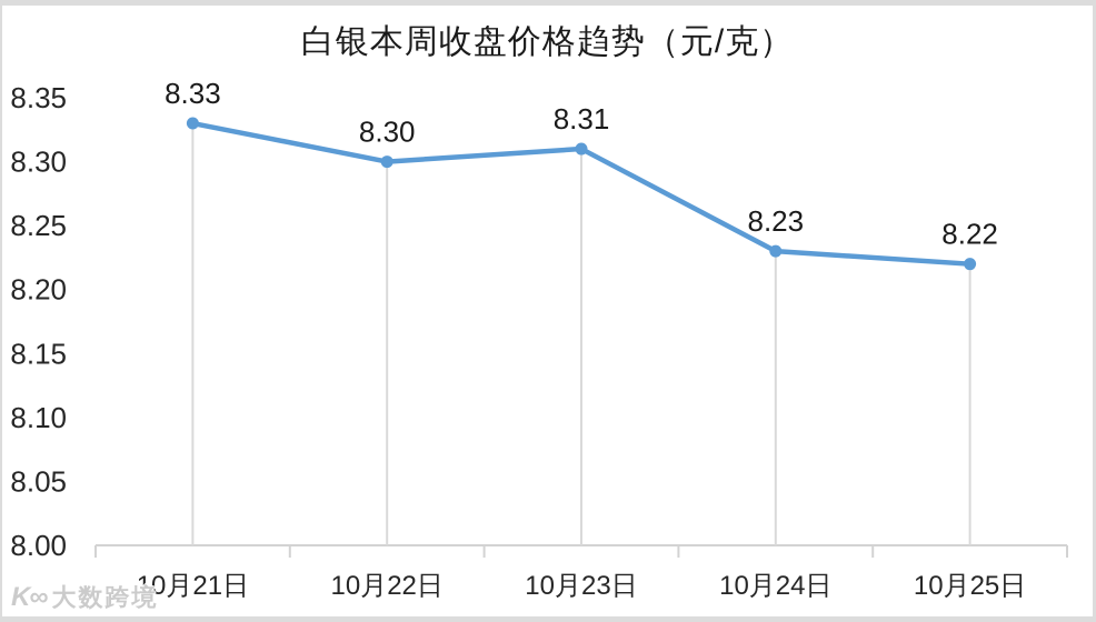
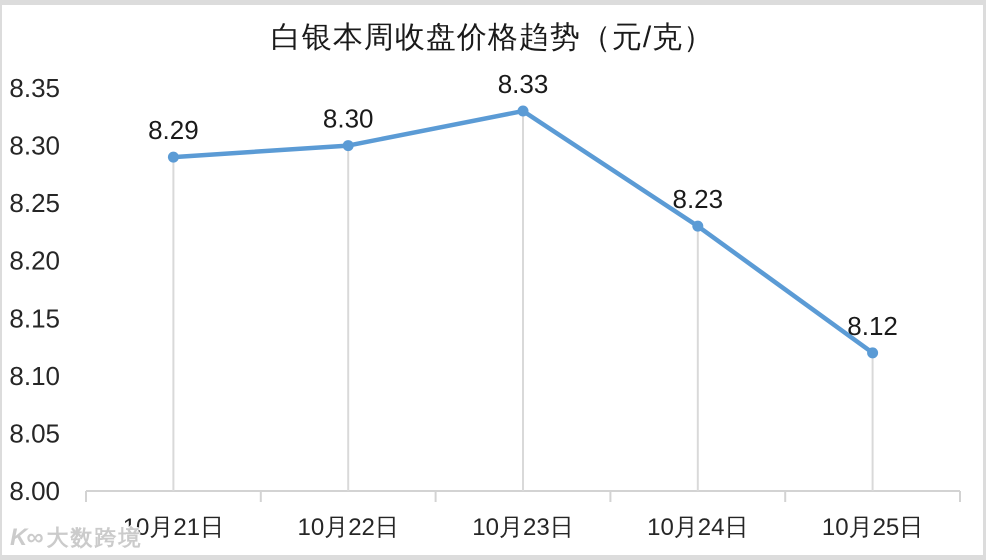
10月21日: 8.33 -> 8.29
10月23日: 8.31 -> 8.33
10月25日: 8.22 -> 8.12
